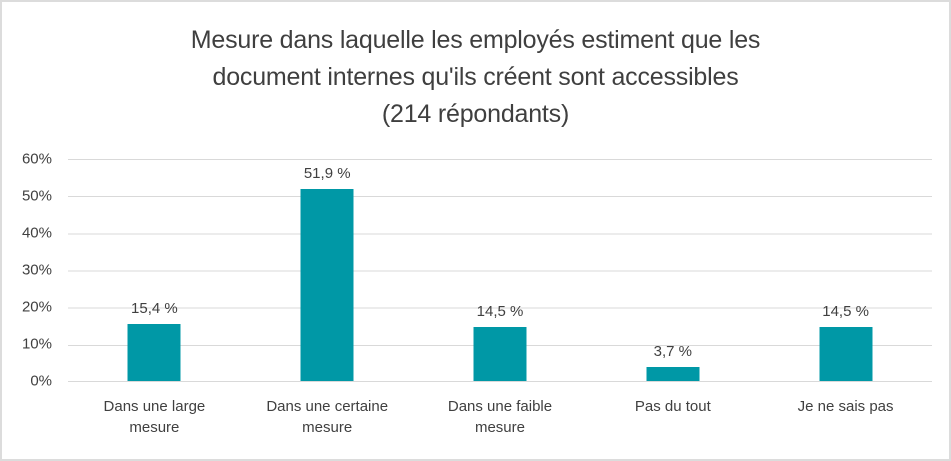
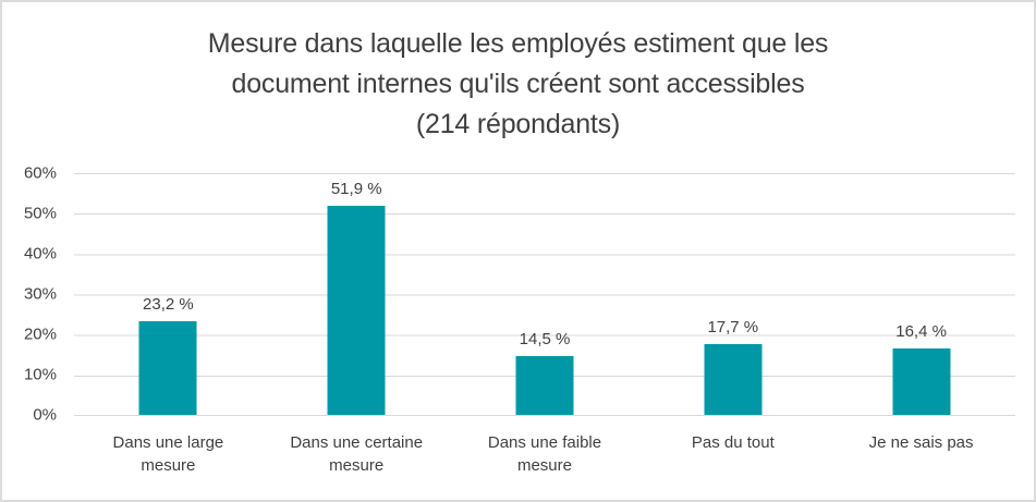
Dans une large mesure: 15,4 -> 23,2
Pas du tout: 3,7 -> 17,7
Je ne sais pas: 14,5 -> 16,4
